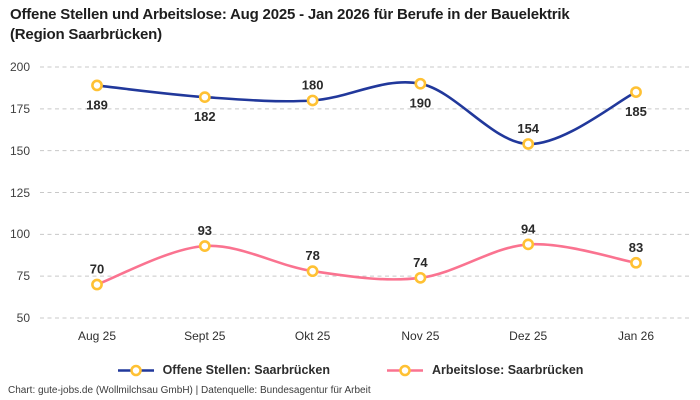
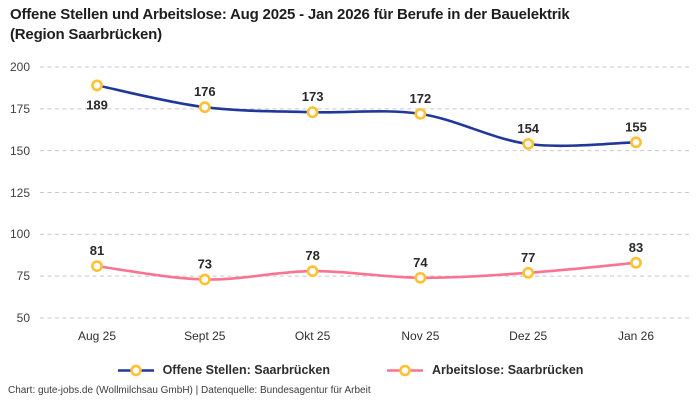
Arbeitslose: Saarbrücken/Aug 25: 70 -> 81
Offene Stellen: Saarbrücken/Sept 25: 182 -> 176
Arbeitslose: Saarbrücken/Sept 25: 93 -> 73
Offene Stellen: Saarbrücken/Okt 25: 180 -> 173
Offene Stellen: Saarbrücken/Nov 25: 190 -> 172
Arbeitslose: Saarbrücken/Dez 25: 94 -> 77
Offene Stellen: Saarbrücken/Jan 26: 185 -> 155
